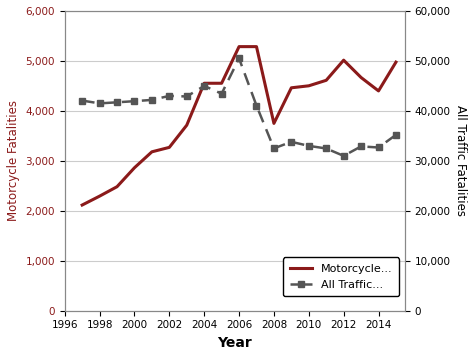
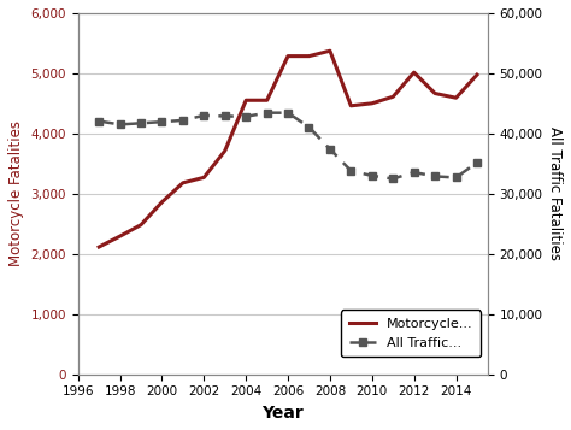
All Traffic.../2004: 45,000 -> 42,800
All Traffic.../2006: 50,500 -> 43,400
Motorcycle.../2008: 3,750 -> 5,370
All Traffic.../2008: 32,500 -> 37,400
All Traffic.../2012: 31,000 -> 33,600
Motorcycle.../2014: 4,400 -> 4,590
